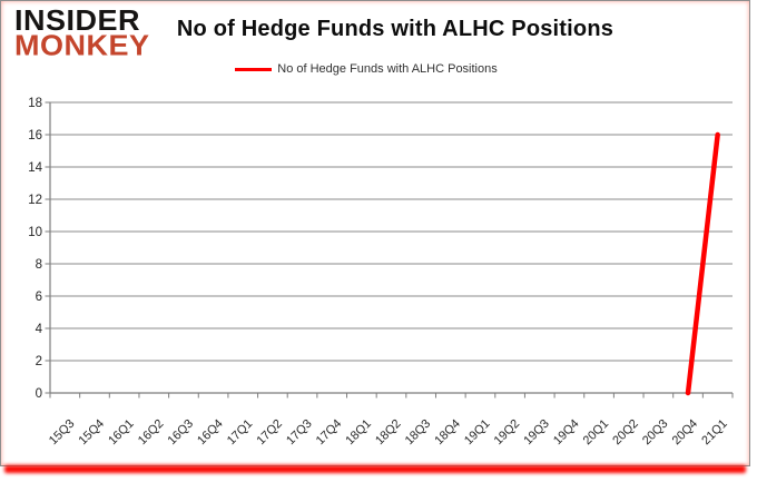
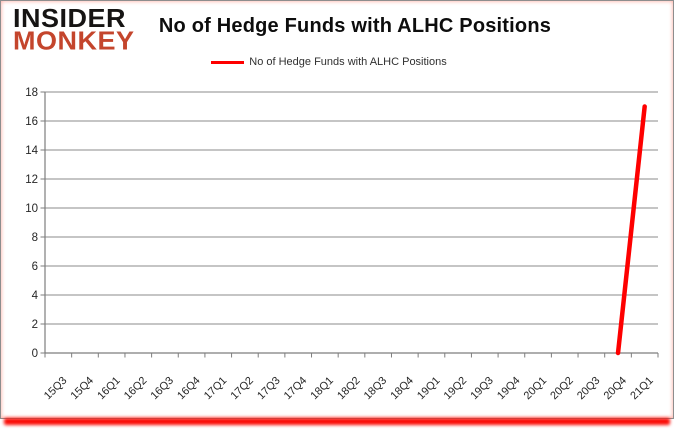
21Q1: 16 -> 17
